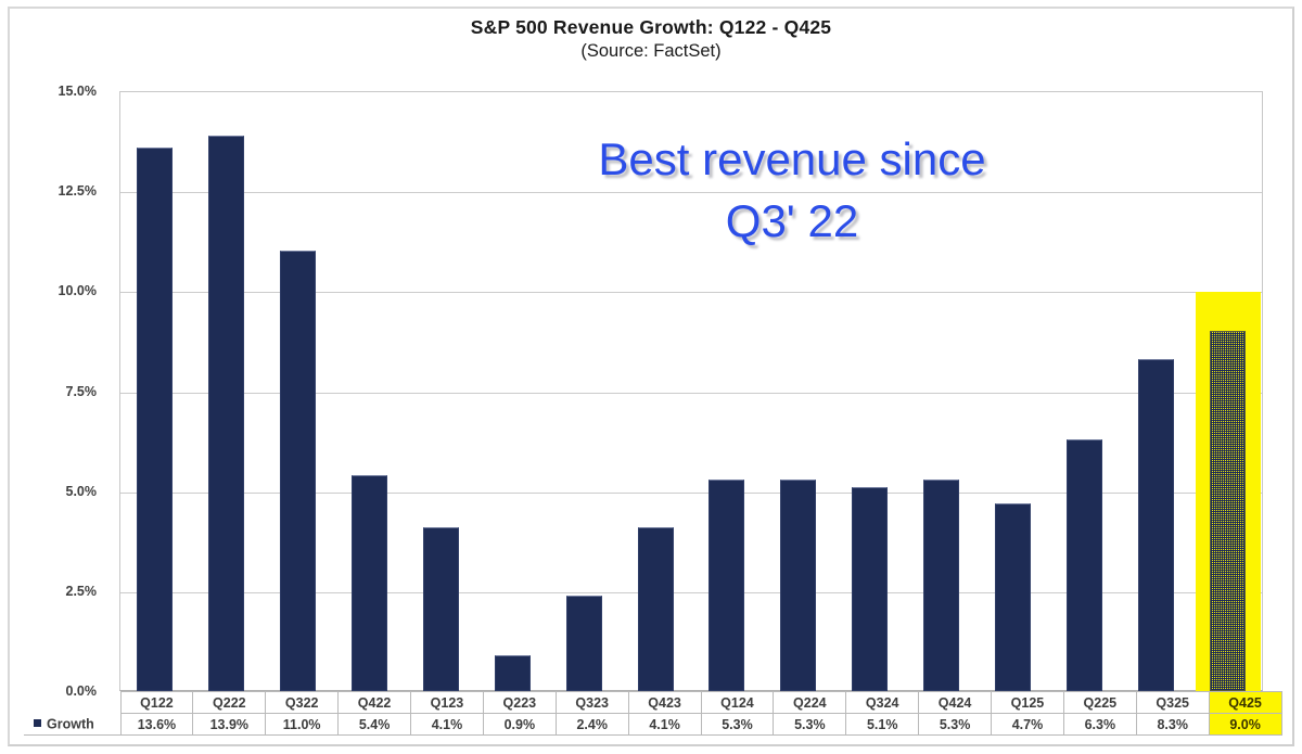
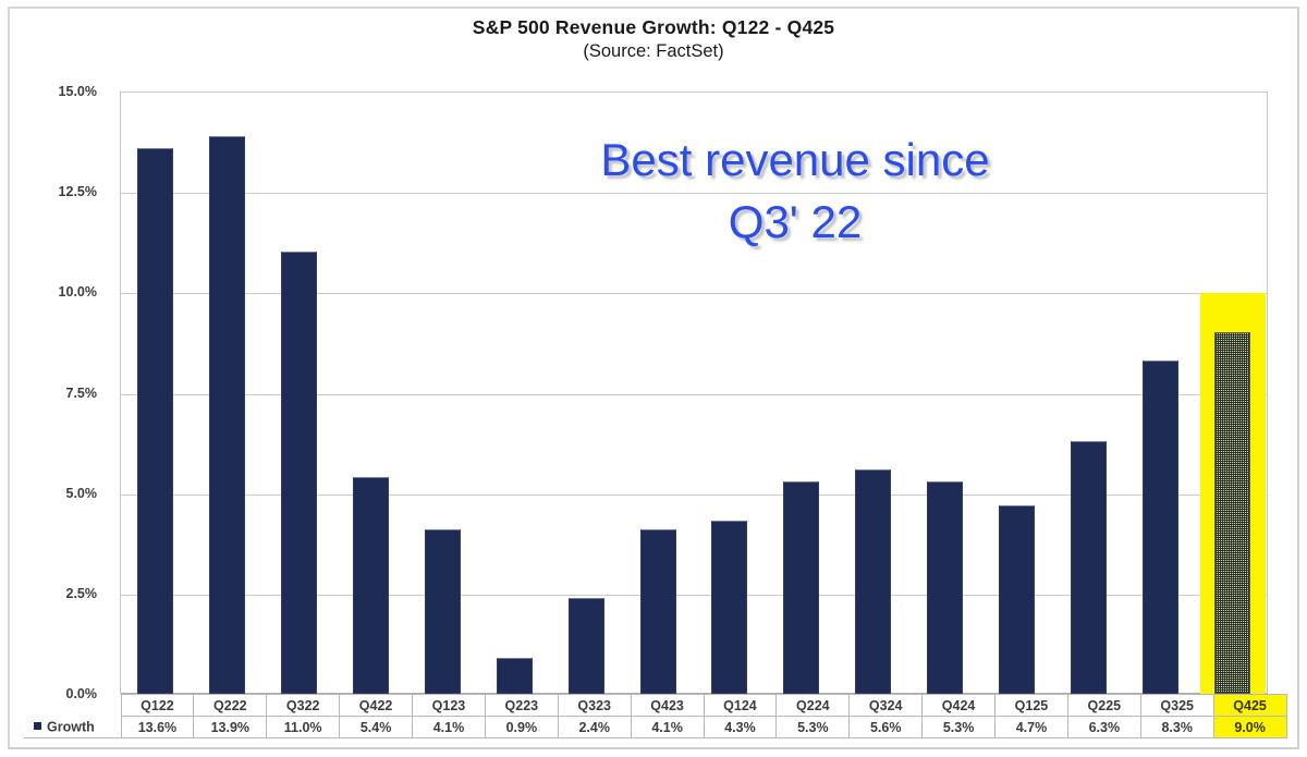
Q124: 5.3% -> 4.3%
Q324: 5.1% -> 5.6%
